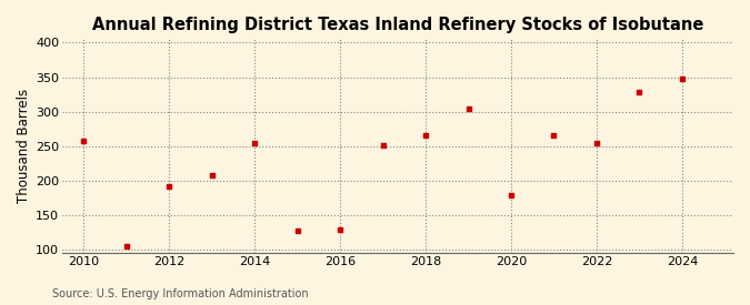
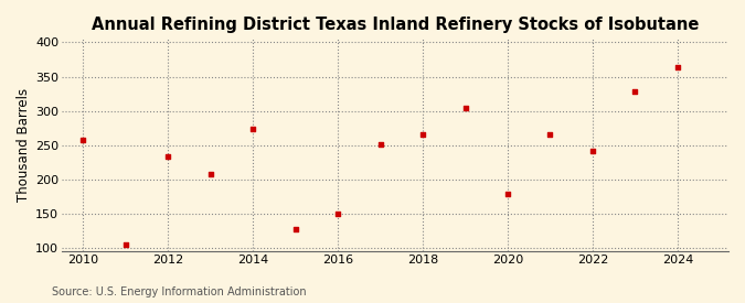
2012: 192 -> 233
2014: 254 -> 274
2016: 128 -> 149
2022: 254 -> 241
2024: 348 -> 363
